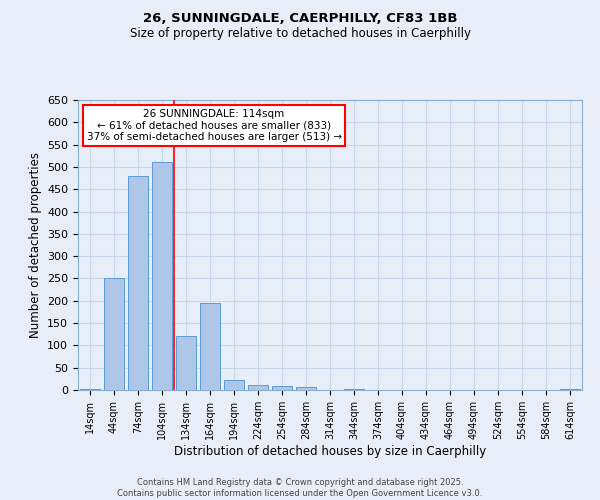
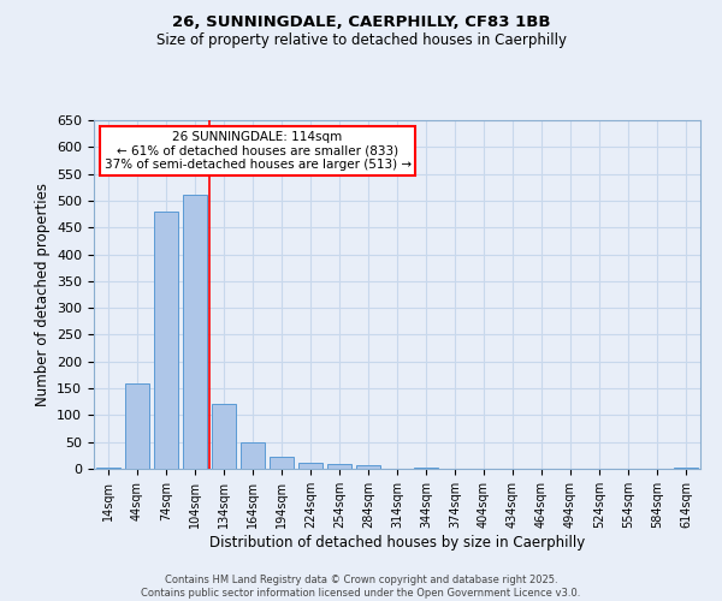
44sqm: 250 -> 160
164sqm: 195 -> 50
